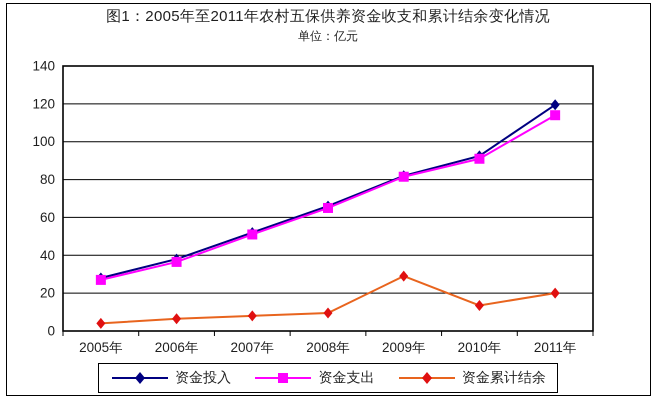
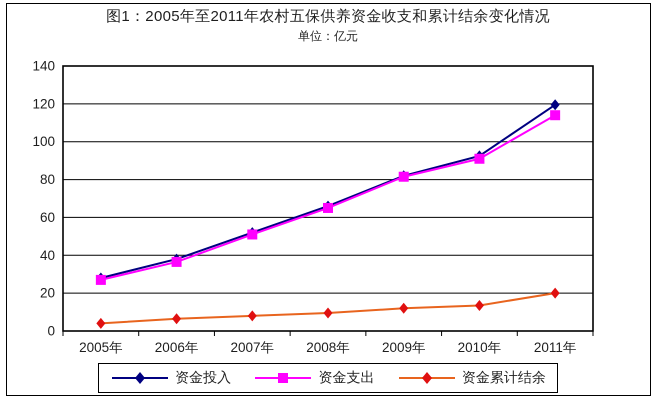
资金累计结余/2009年: 29 -> 12
